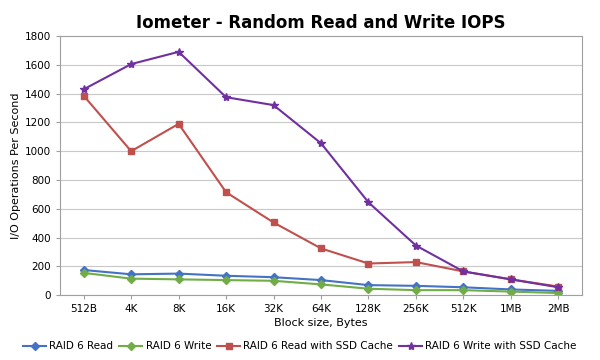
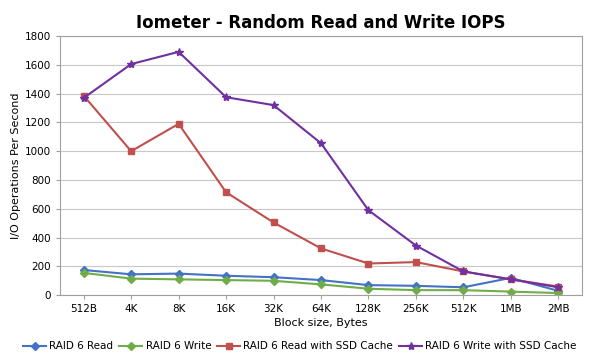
RAID 6 Write with SSD Cache/512B: 1430 -> 1370
RAID 6 Write with SSD Cache/128K: 640 -> 590
RAID 6 Read/1MB: 40 -> 120
